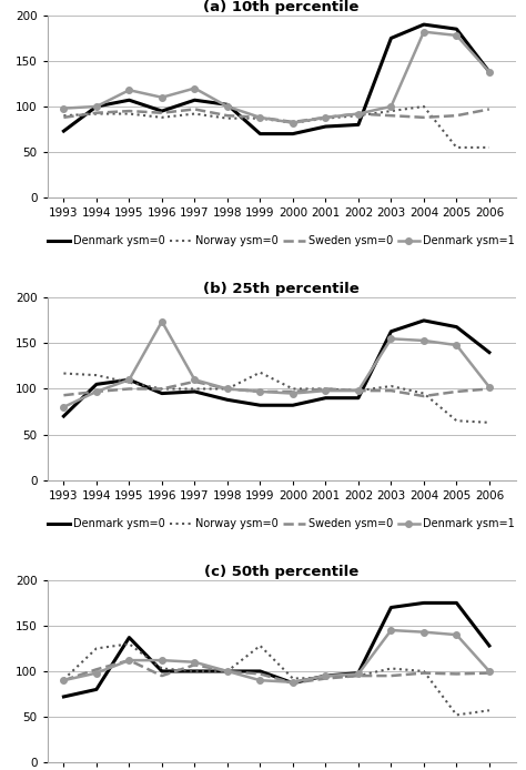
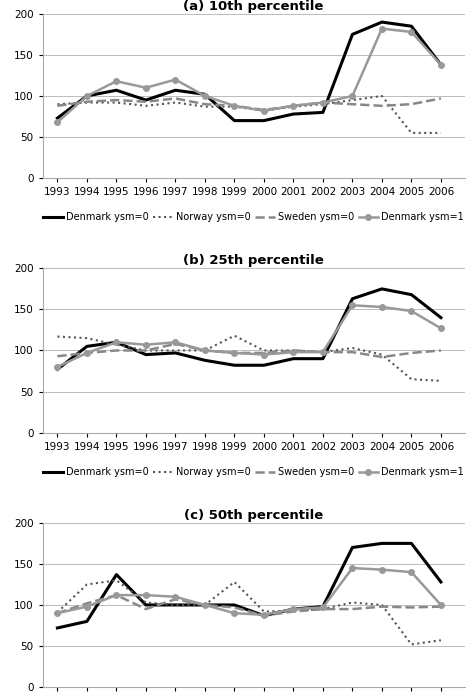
(a) 10th percentile/Denmark ysm=1/1993: 98 -> 68
(b) 25th percentile/Denmark ysm=0/1993: 70 -> 77
(b) 25th percentile/Denmark ysm=1/1996: 174 -> 107
(b) 25th percentile/Denmark ysm=1/2006: 102 -> 127
